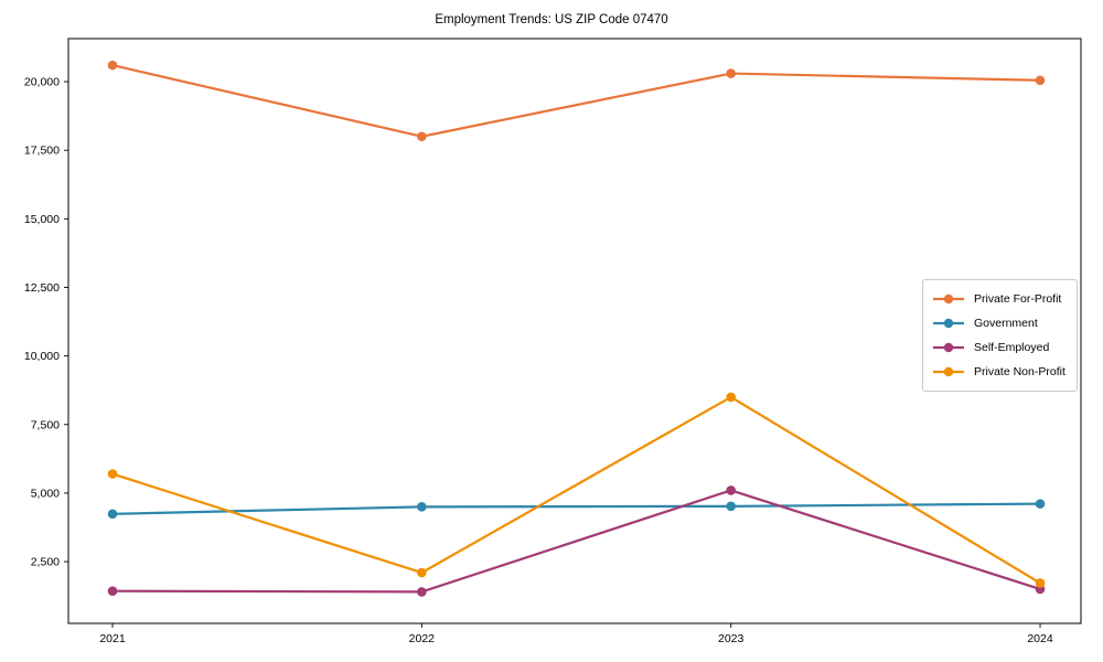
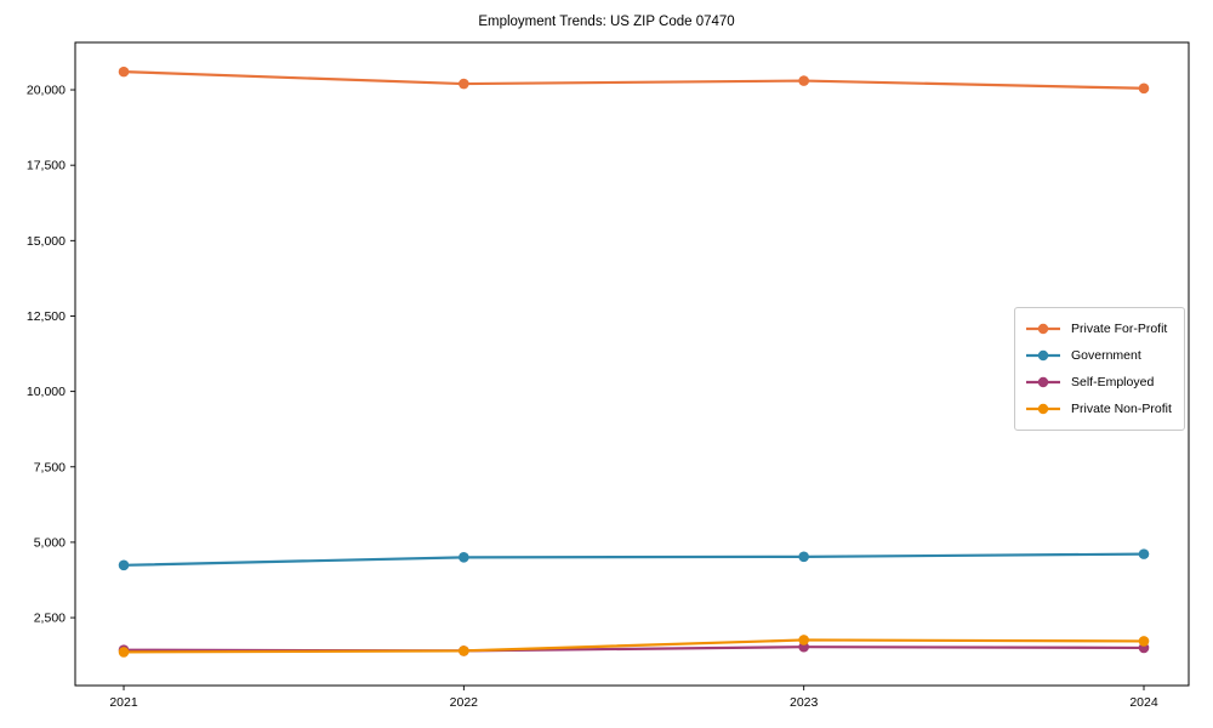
Private Non-Profit/2021: 5700 -> 1400
Private For-Profit/2022: 18000 -> 20200
Private Non-Profit/2022: 2100 -> 1400
Self-Employed/2023: 5100 -> 1500
Private Non-Profit/2023: 8500 -> 1800
